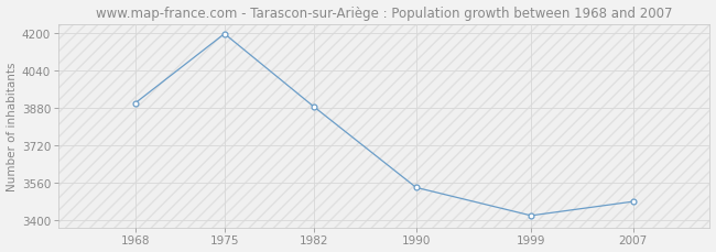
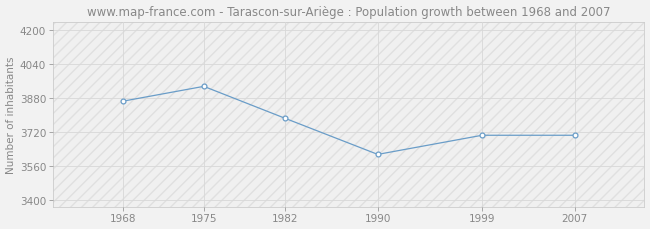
1968: 3900 -> 3865
1975: 4197 -> 3935
1982: 3885 -> 3785
1990: 3540 -> 3615
1999: 3420 -> 3705
2007: 3480 -> 3705
